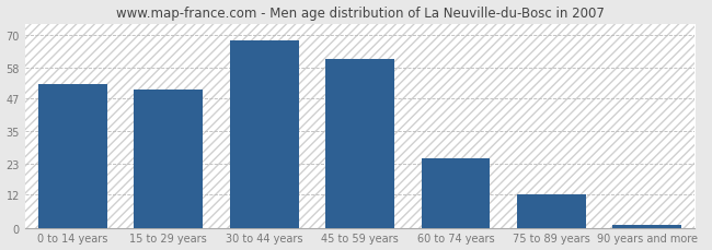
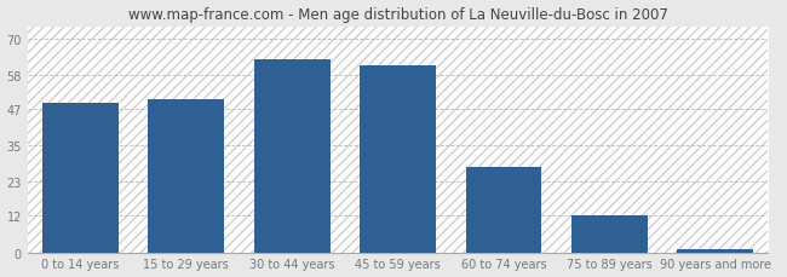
0 to 14 years: 52 -> 49
30 to 44 years: 68 -> 63
60 to 74 years: 25 -> 28
